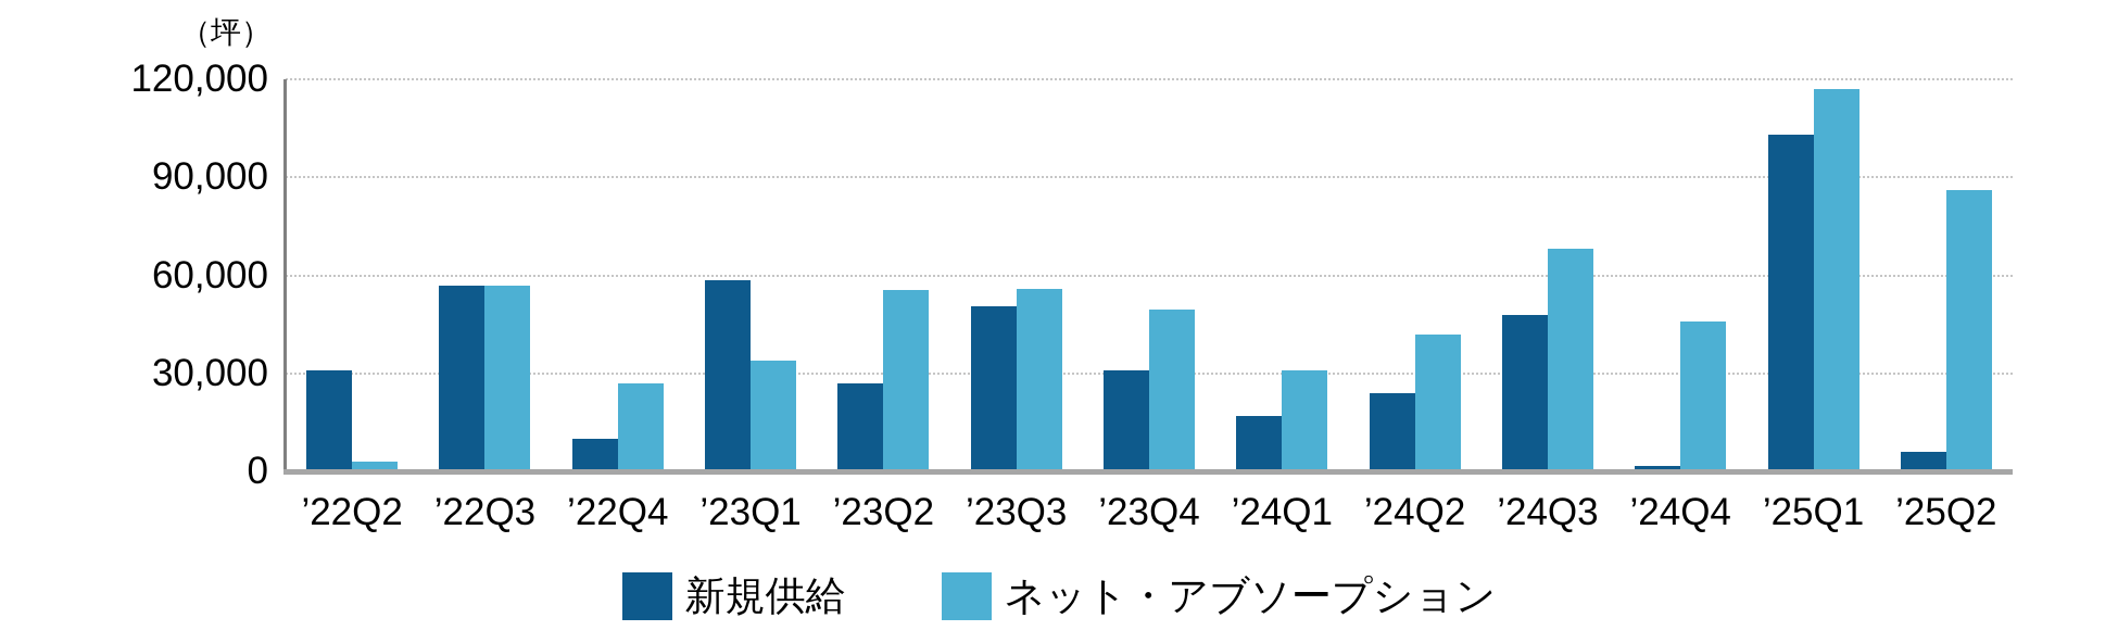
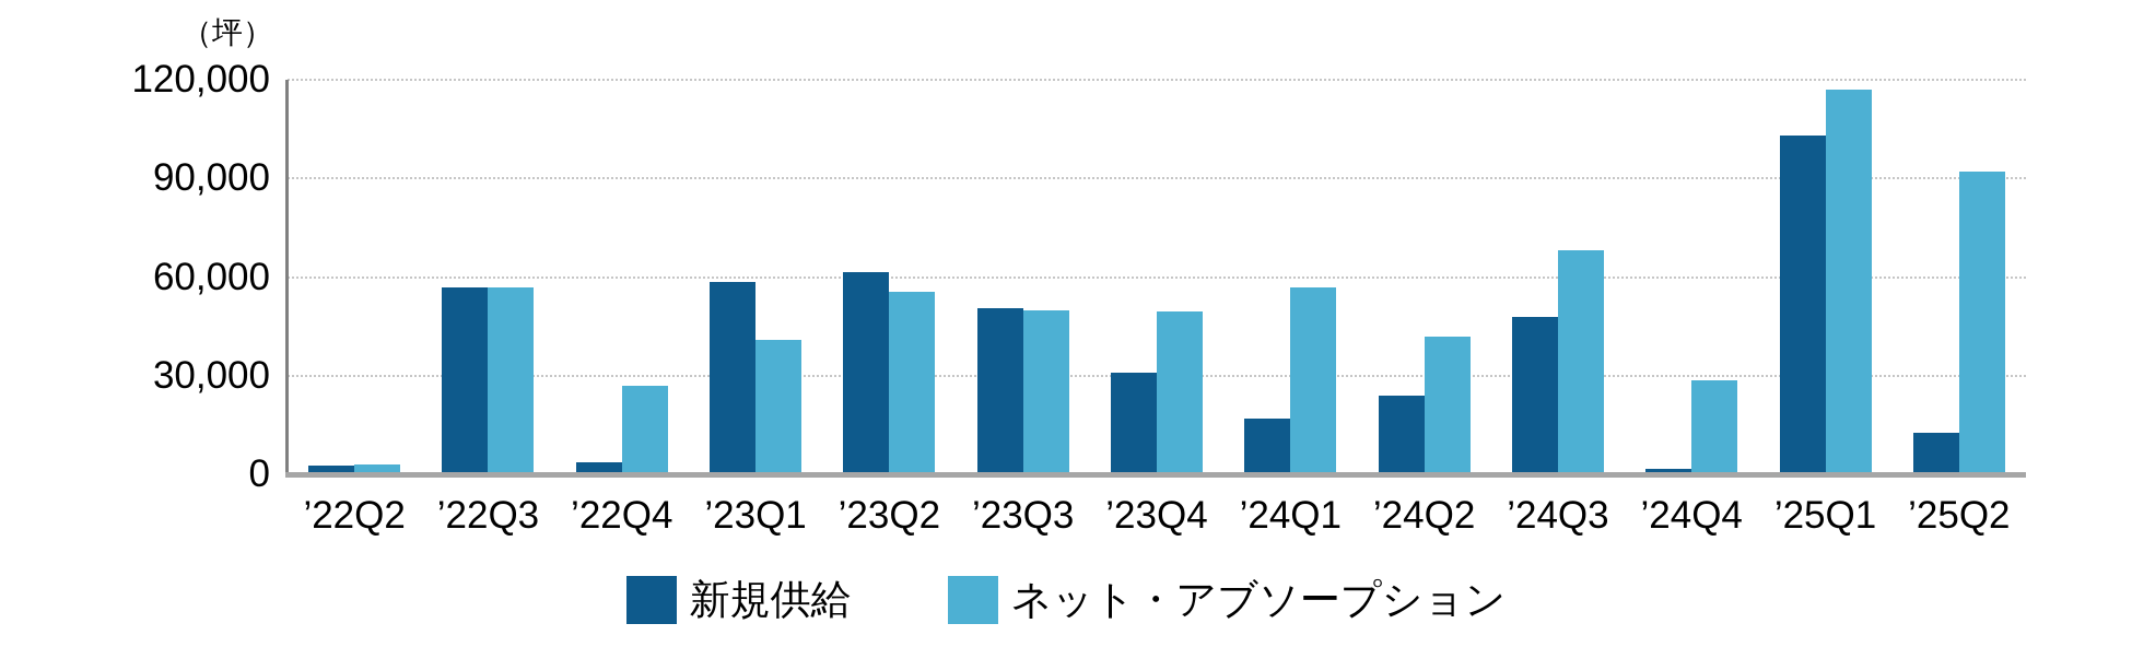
新規供給/’22Q2: 31000 -> 2000
新規供給/’22Q4: 10000 -> 4000
ネット・アブソープション/’23Q1: 34000 -> 41000
新規供給/’23Q2: 27000 -> 62000
ネット・アブソープション/’23Q3: 56000 -> 50000
ネット・アブソープション/’24Q1: 31000 -> 57000
ネット・アブソープション/’24Q4: 46000 -> 28000
新規供給/’25Q2: 6000 -> 12000
ネット・アブソープション/’25Q2: 86000 -> 92000
